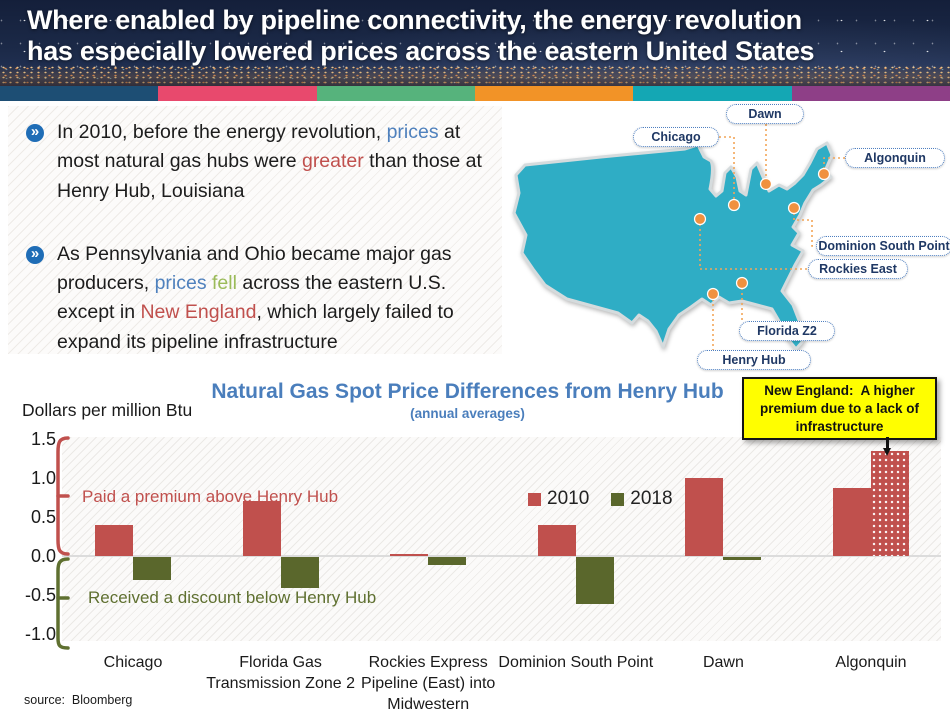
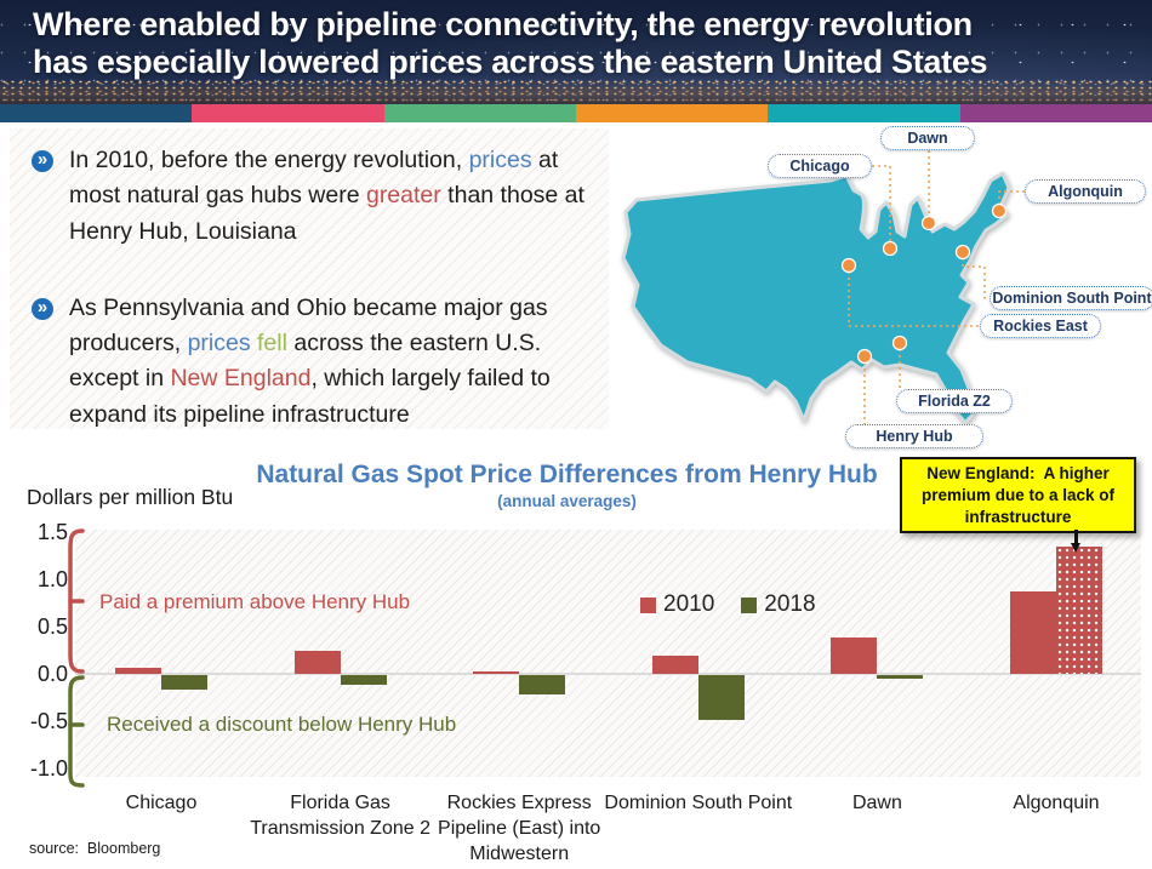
2010/Chicago: 0.4 -> 0.1
2018/Chicago: -0.3 -> -0.2
2010/Florida Gas Transmission Zone 2: 0.7 -> 0.2
2018/Florida Gas Transmission Zone 2: -0.4 -> -0.1
2018/Rockies Express Pipeline (East) into Midwestern: -0.1 -> -0.2
2010/Dominion South Point: 0.4 -> 0.2
2018/Dominion South Point: -0.6 -> -0.5
2010/Dawn: 1.0 -> 0.4
